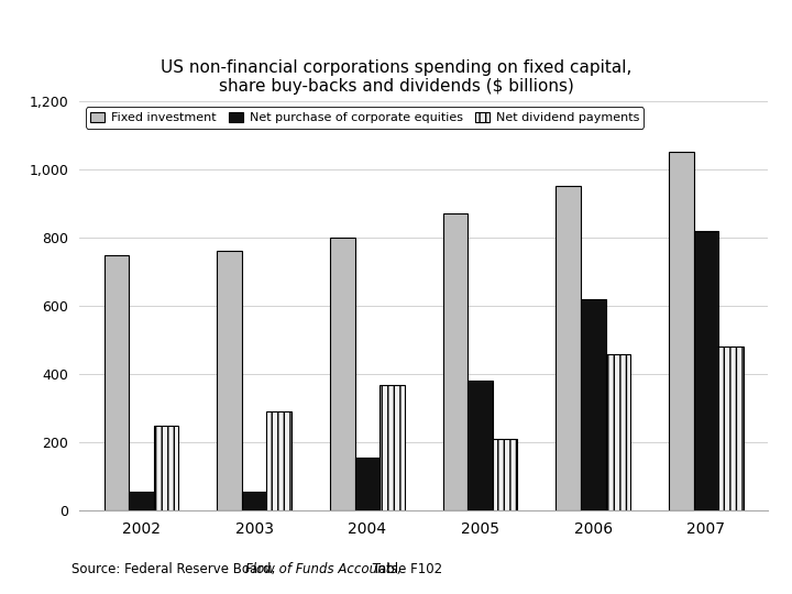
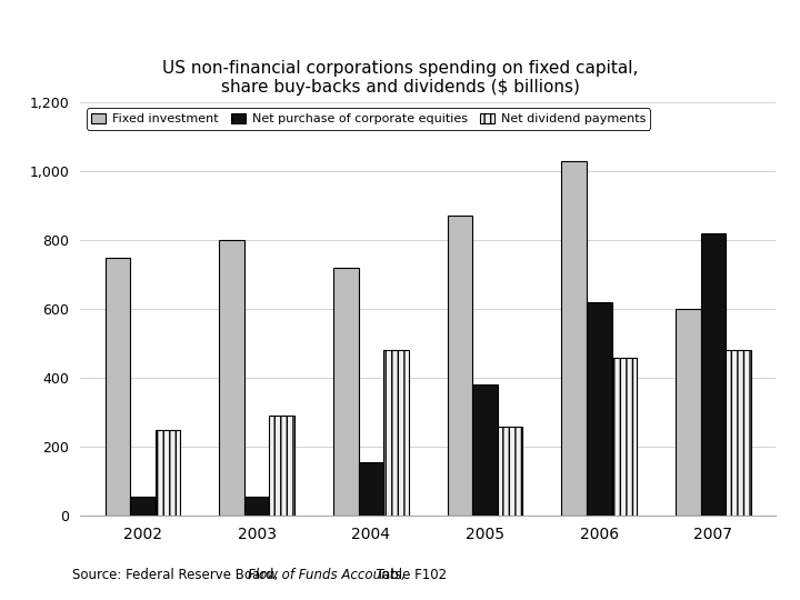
Fixed investment/2003: 760 -> 800
Fixed investment/2004: 800 -> 720
Net dividend payments/2004: 370 -> 480
Net dividend payments/2005: 210 -> 260
Fixed investment/2006: 950 -> 1,030
Fixed investment/2007: 1,050 -> 600
